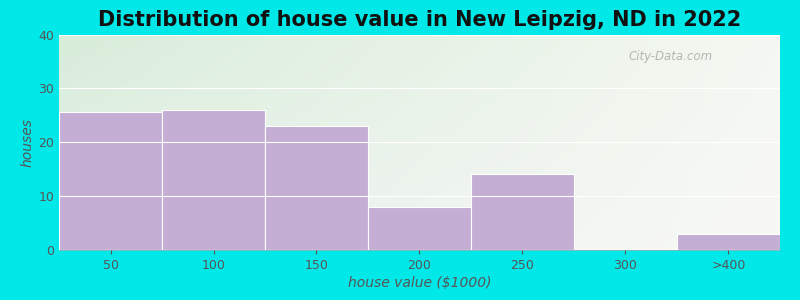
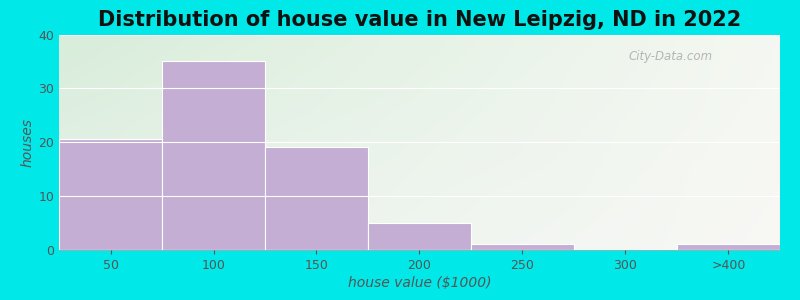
50: 25.6 -> 20.5
100: 26.0 -> 35.0
150: 23.0 -> 19.0
200: 8.0 -> 5.0
250: 14.0 -> 1.0
>400: 3.0 -> 1.0
